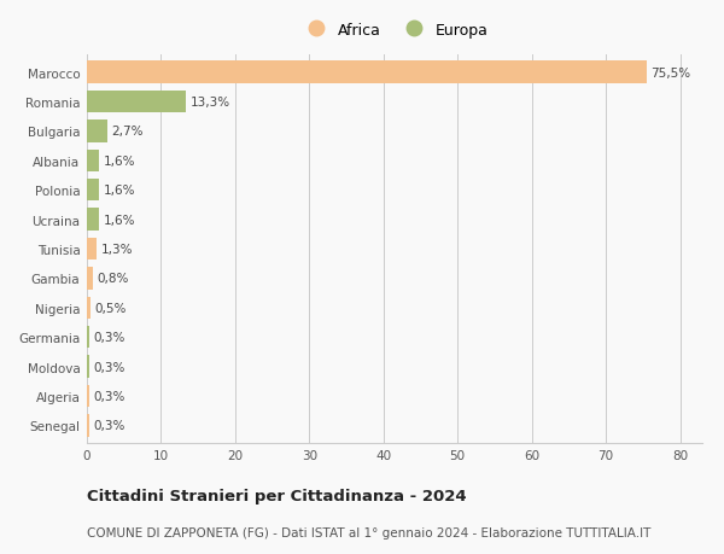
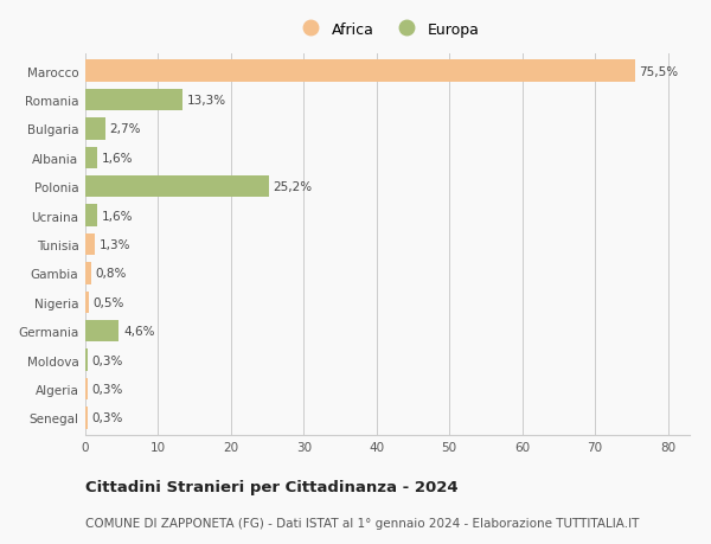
Polonia: 1,6% -> 25,2%
Germania: 0,3% -> 4,6%
